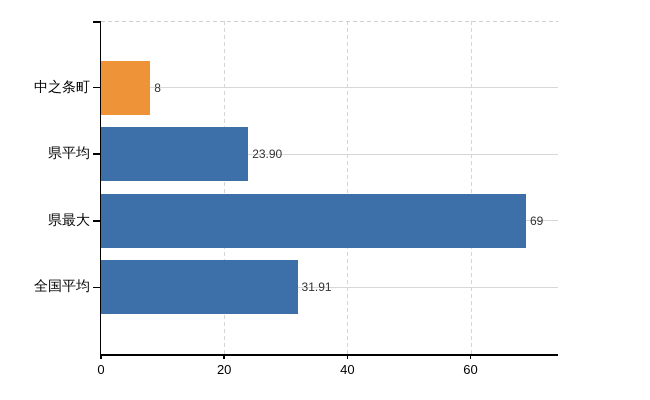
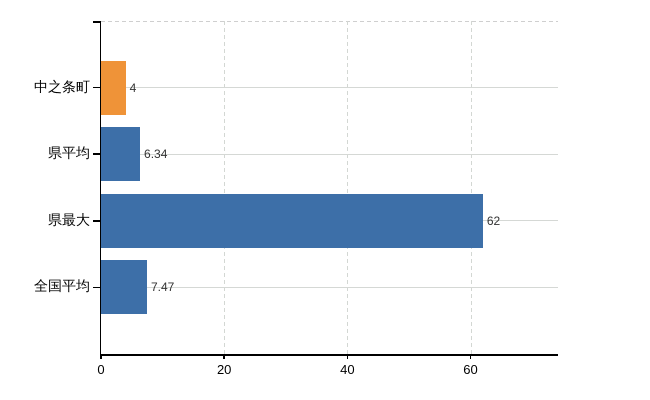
中之条町: 8 -> 4
県平均: 23.90 -> 6.34
県最大: 69 -> 62
全国平均: 31.91 -> 7.47
